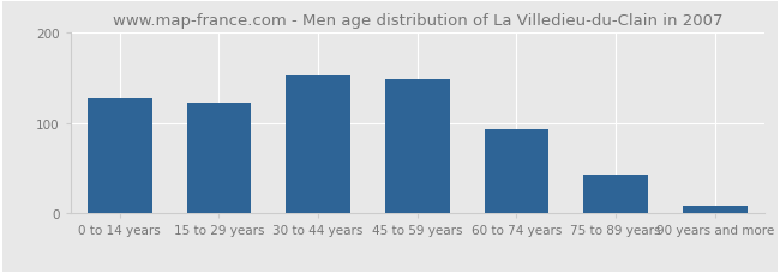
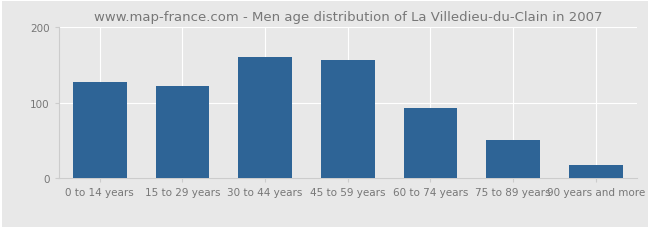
30 to 44 years: 152 -> 160
45 to 59 years: 148 -> 156
75 to 89 years: 43 -> 50
90 years and more: 8 -> 18
